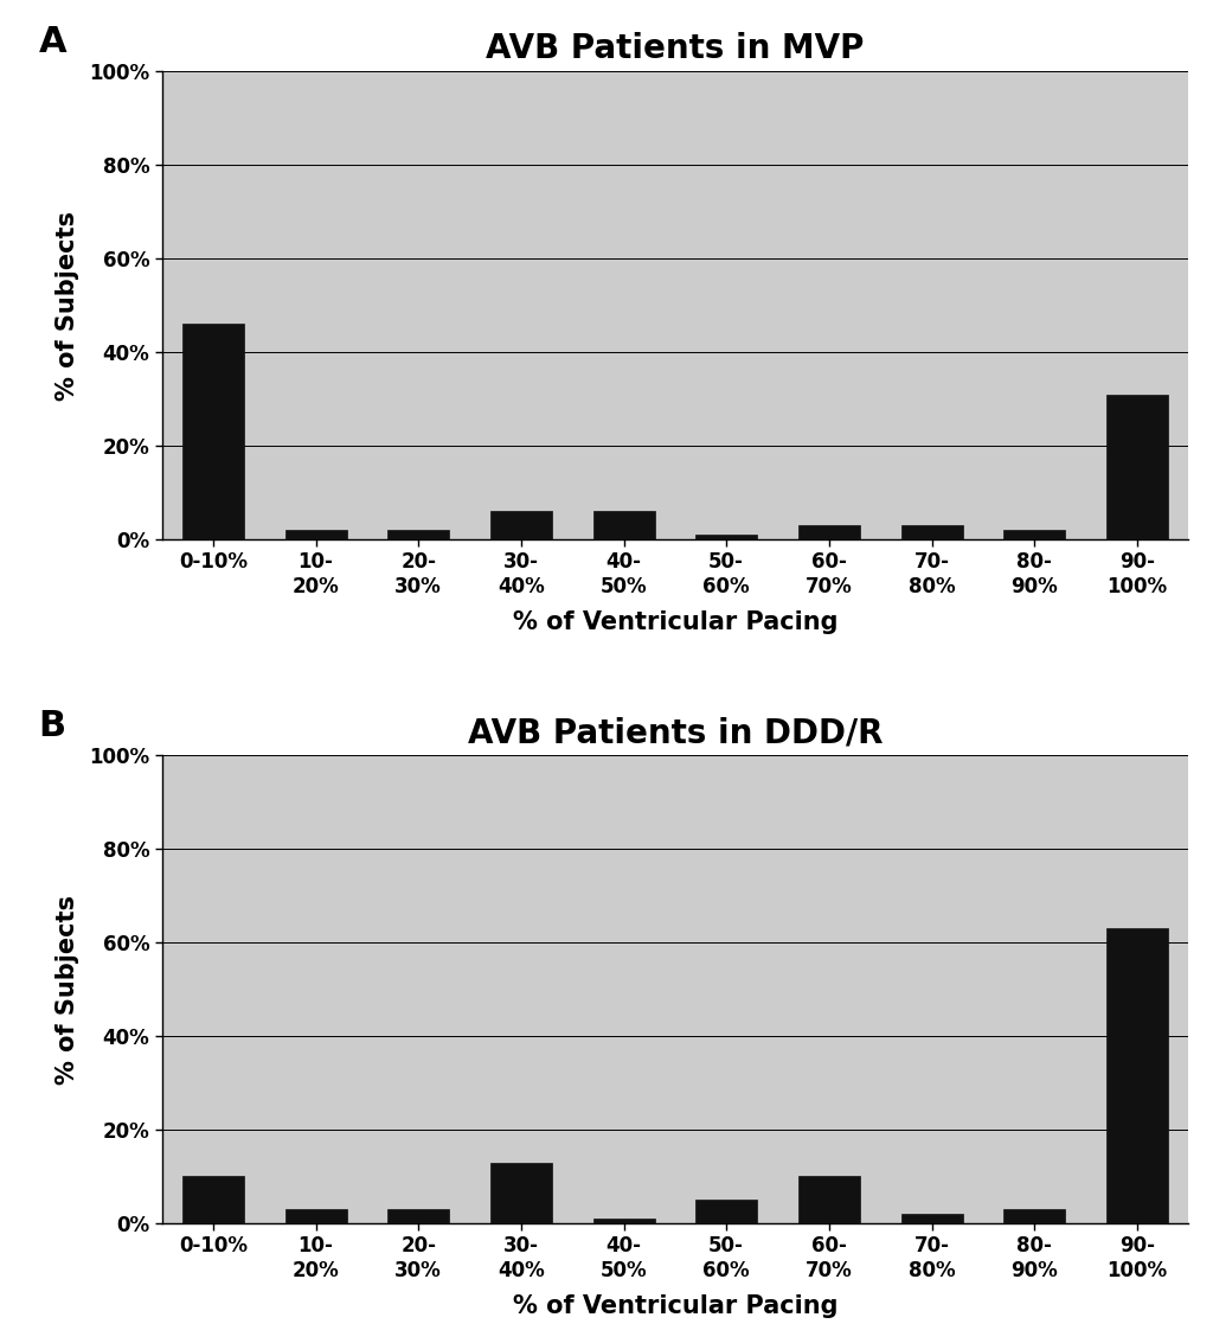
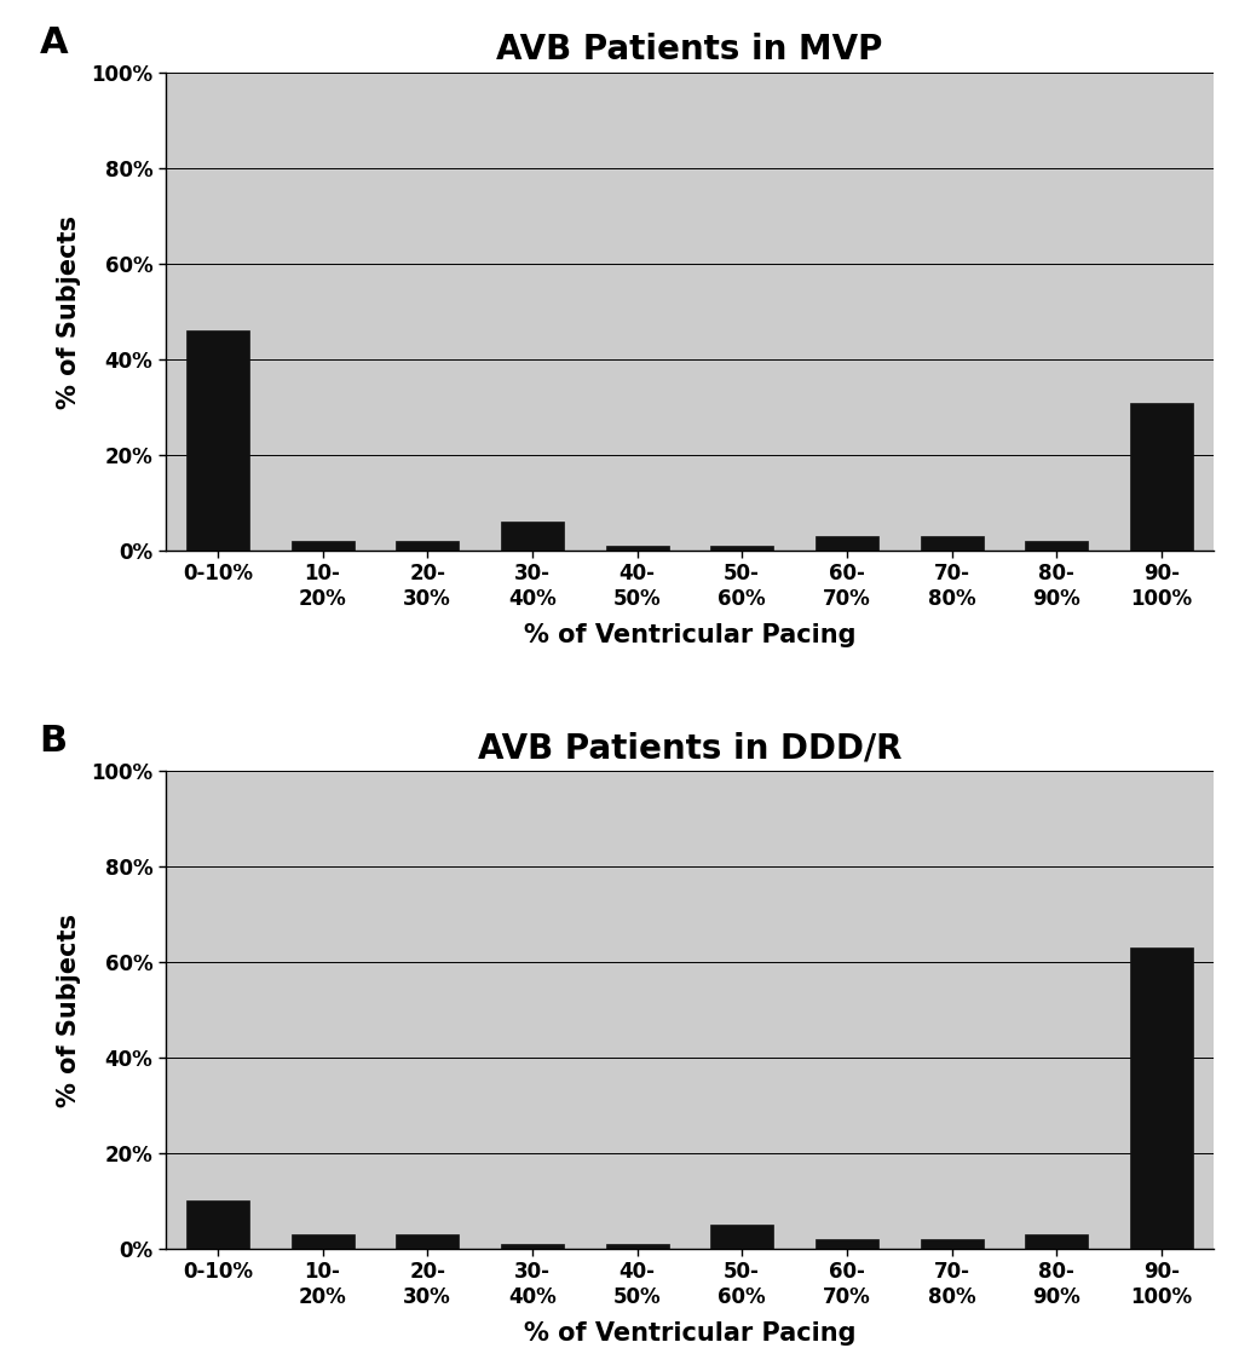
AVB Patients in MVP/40- 50%: 6% -> 1%
AVB Patients in DDD/R/30- 40%: 13% -> 1%
AVB Patients in DDD/R/60- 70%: 10% -> 2%
